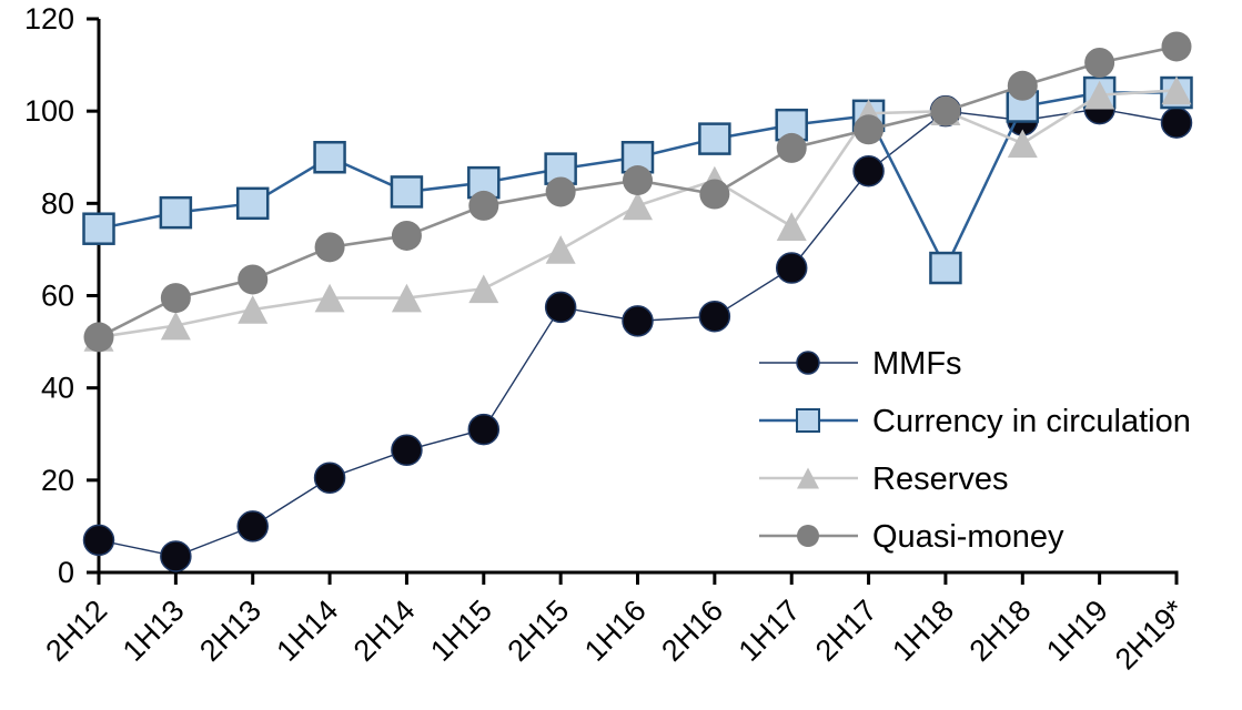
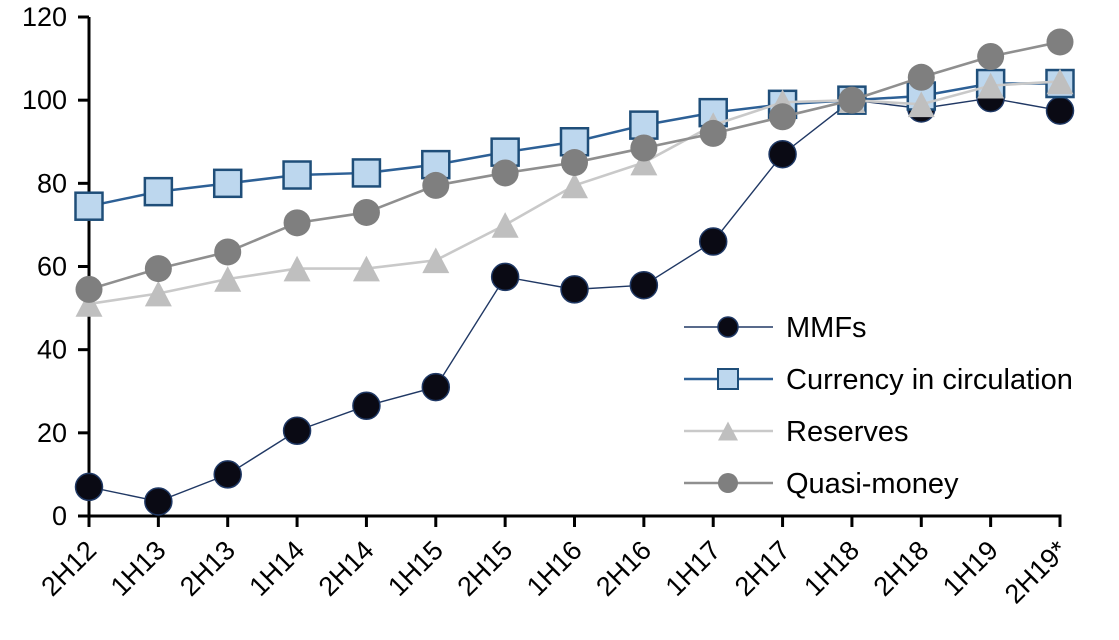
Quasi-money/2H12: 51 -> 54
Currency in circulation/1H14: 90 -> 82
Quasi-money/2H16: 82 -> 88
Reserves/1H17: 75 -> 94
Currency in circulation/1H18: 66 -> 100
Reserves/2H18: 93 -> 99
